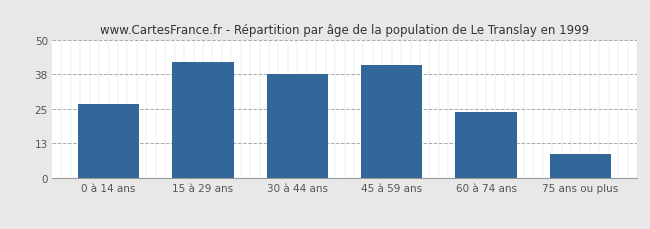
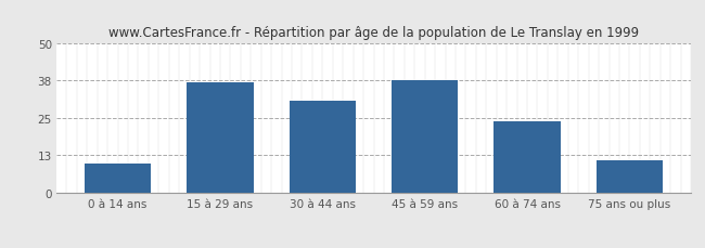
0 à 14 ans: 27 -> 10
15 à 29 ans: 42 -> 37
30 à 44 ans: 38 -> 31
45 à 59 ans: 41 -> 38
75 ans ou plus: 9 -> 11
